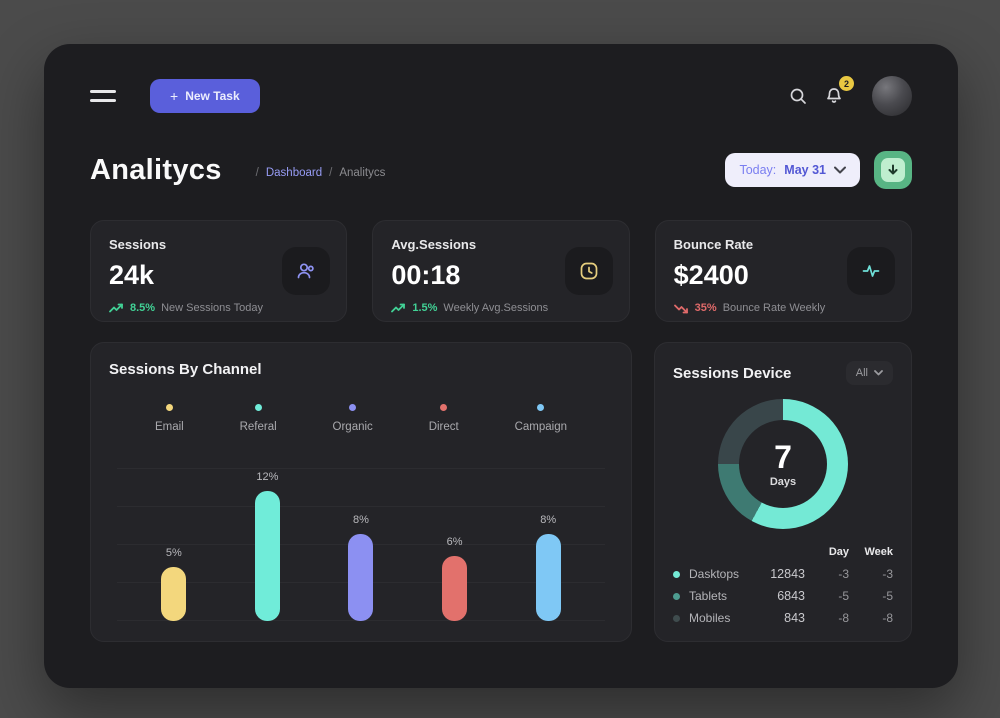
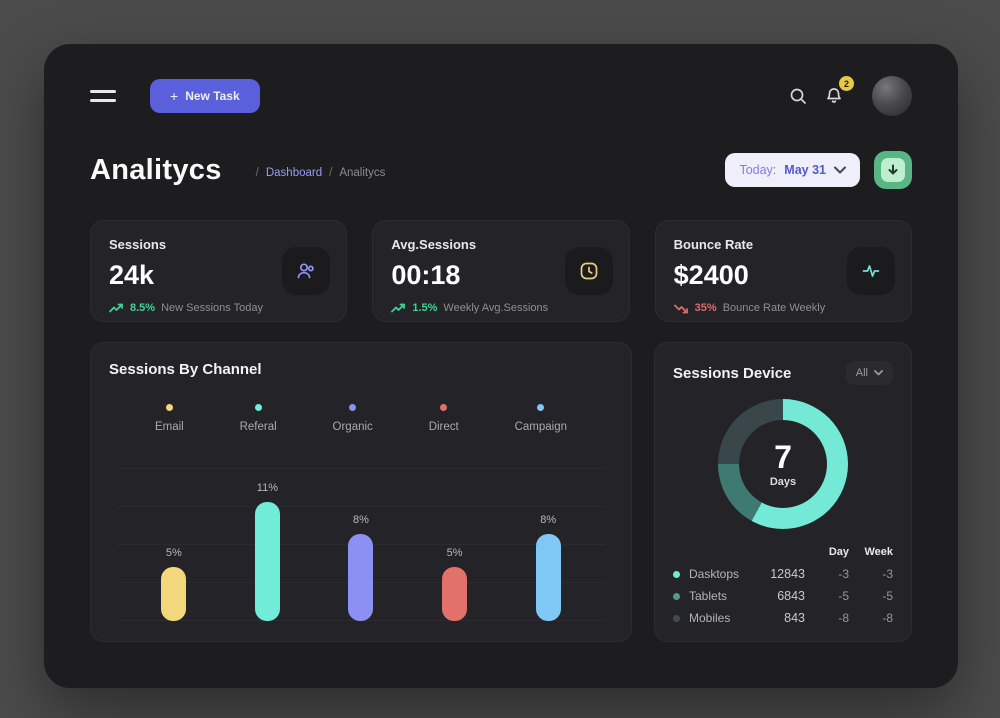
Sessions By Channel/Referal: 12% -> 11%
Sessions By Channel/Direct: 6% -> 5%
